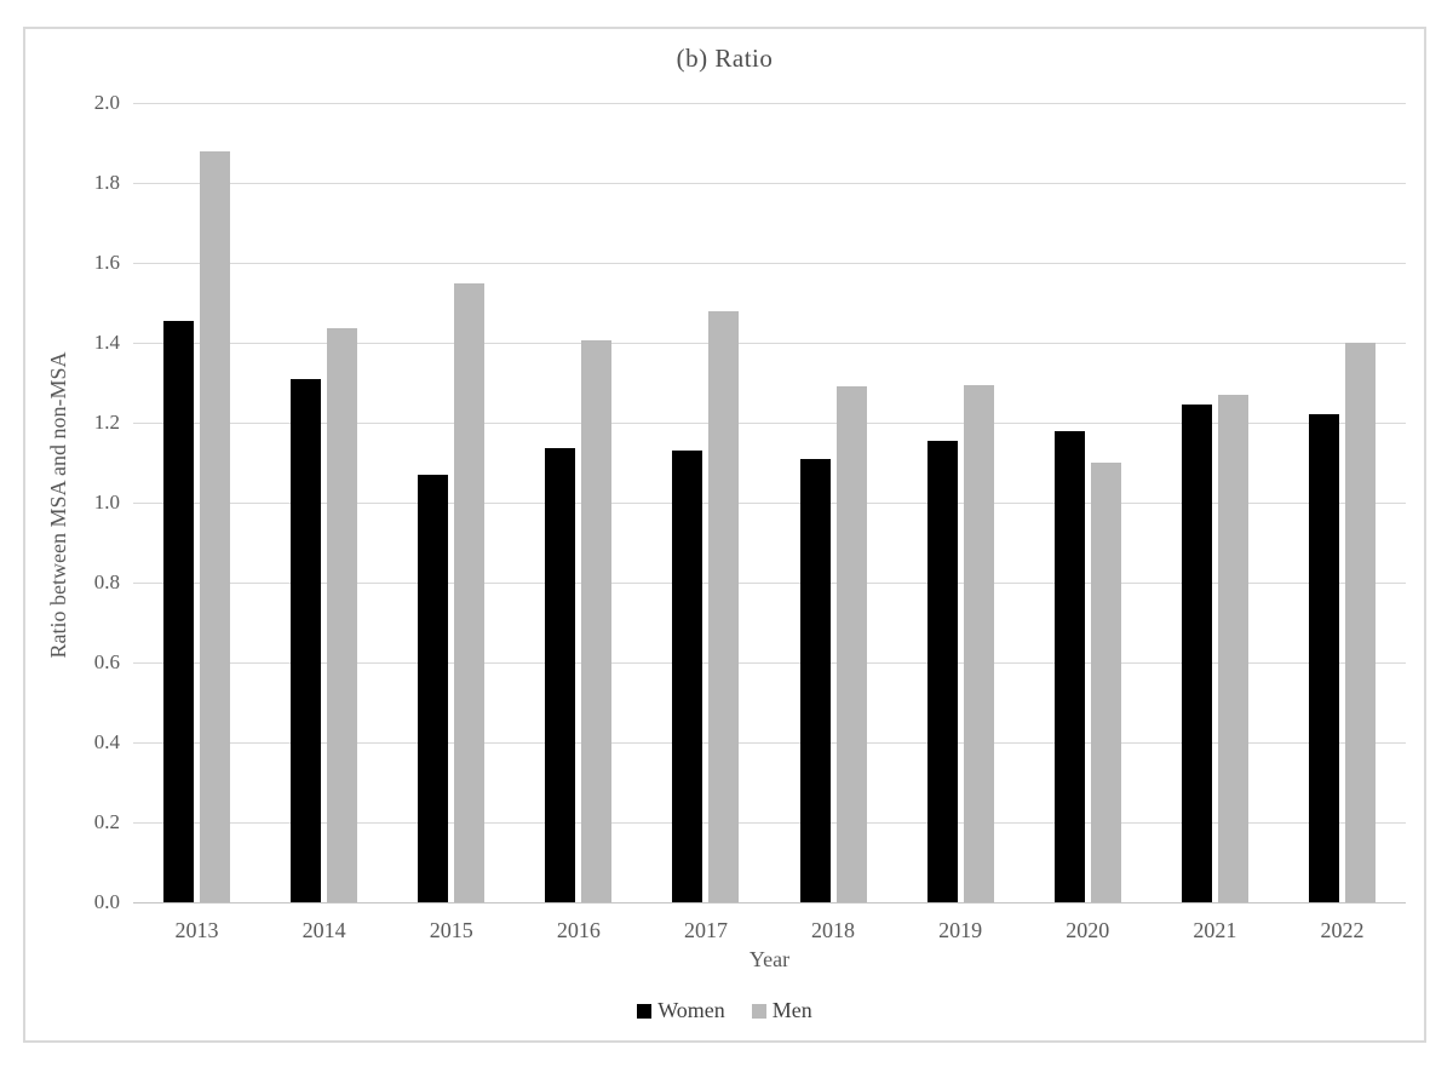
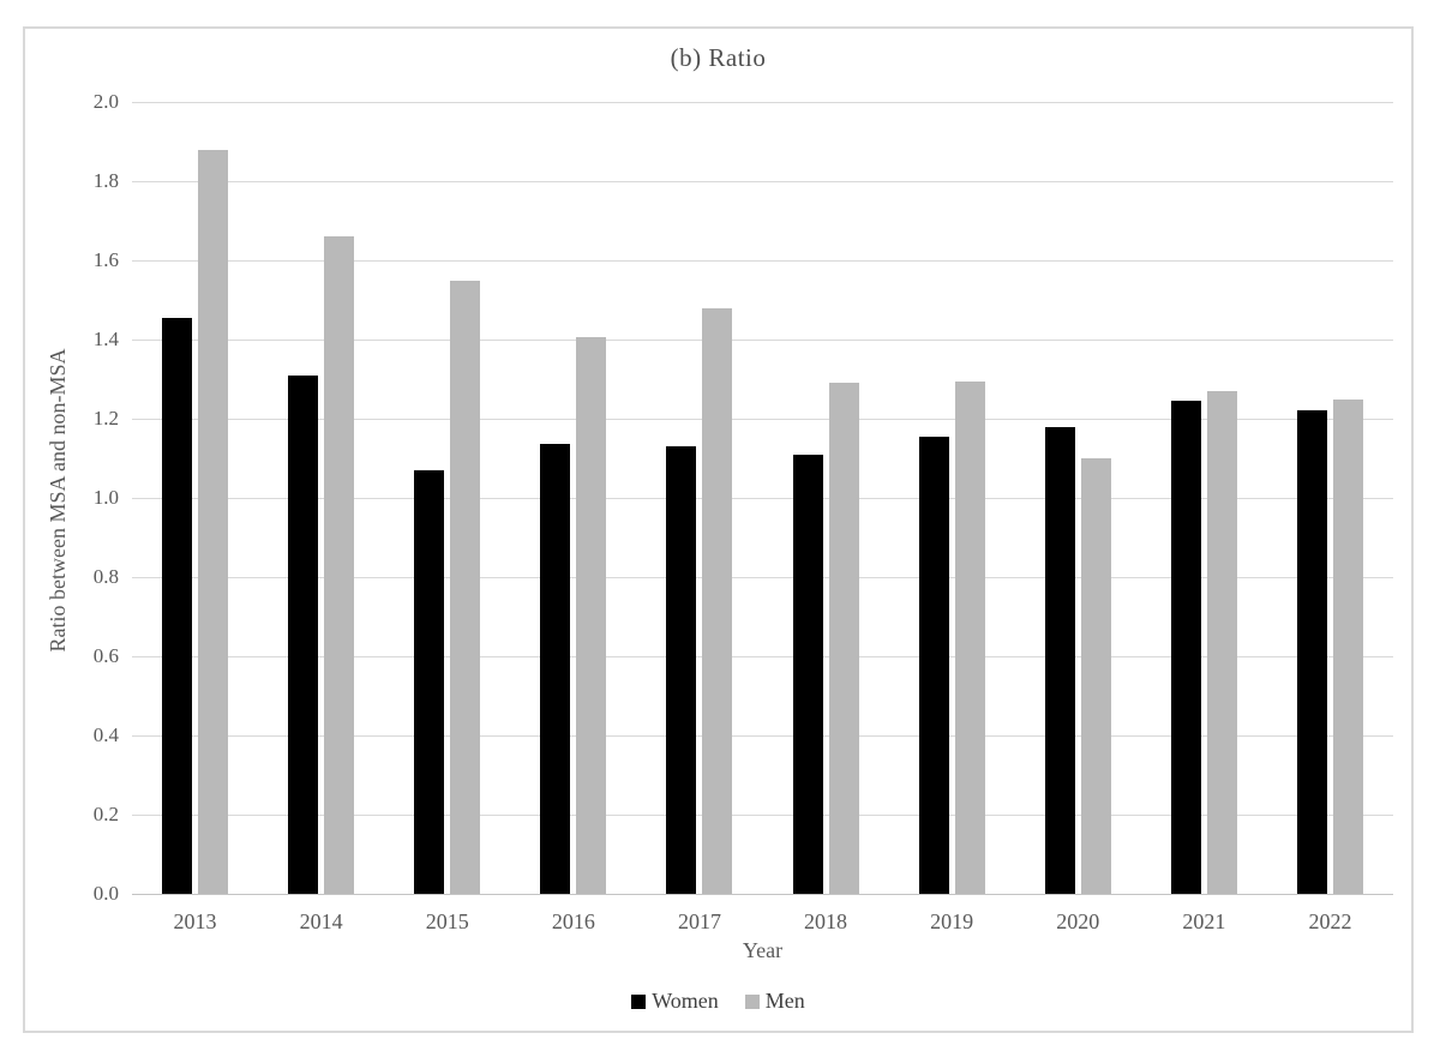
Men/2014: 1.44 -> 1.66
Men/2022: 1.40 -> 1.25
